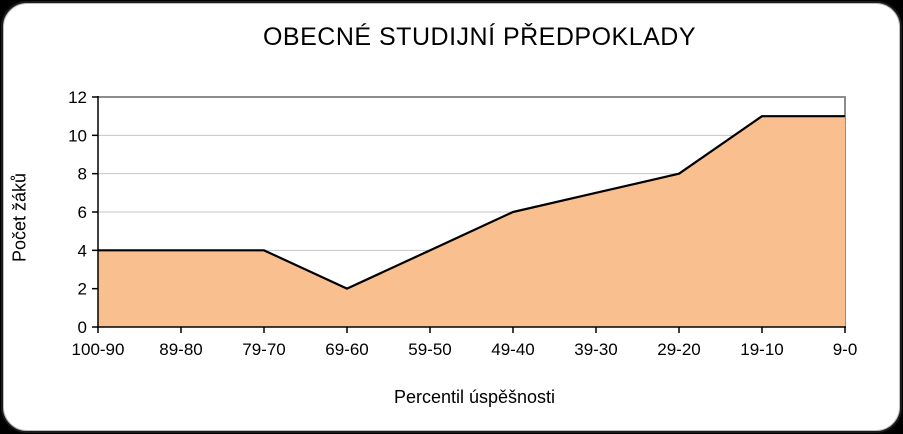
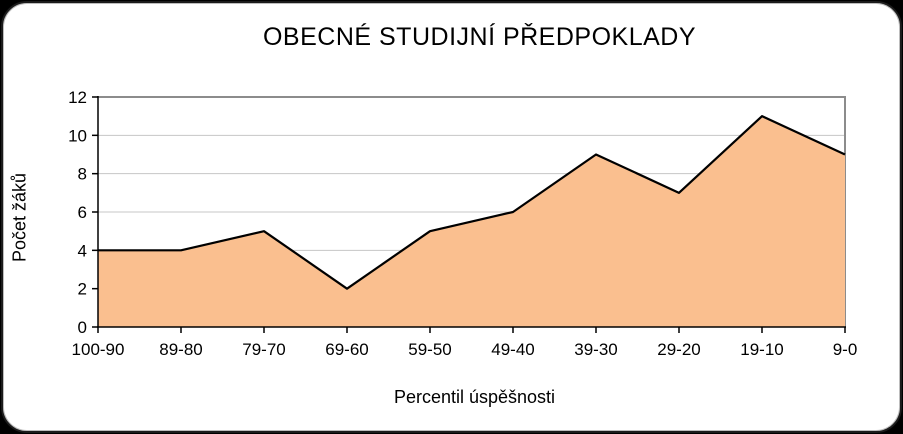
79-70: 4 -> 5
59-50: 4 -> 5
39-30: 7 -> 9
29-20: 8 -> 7
9-0: 11 -> 9
